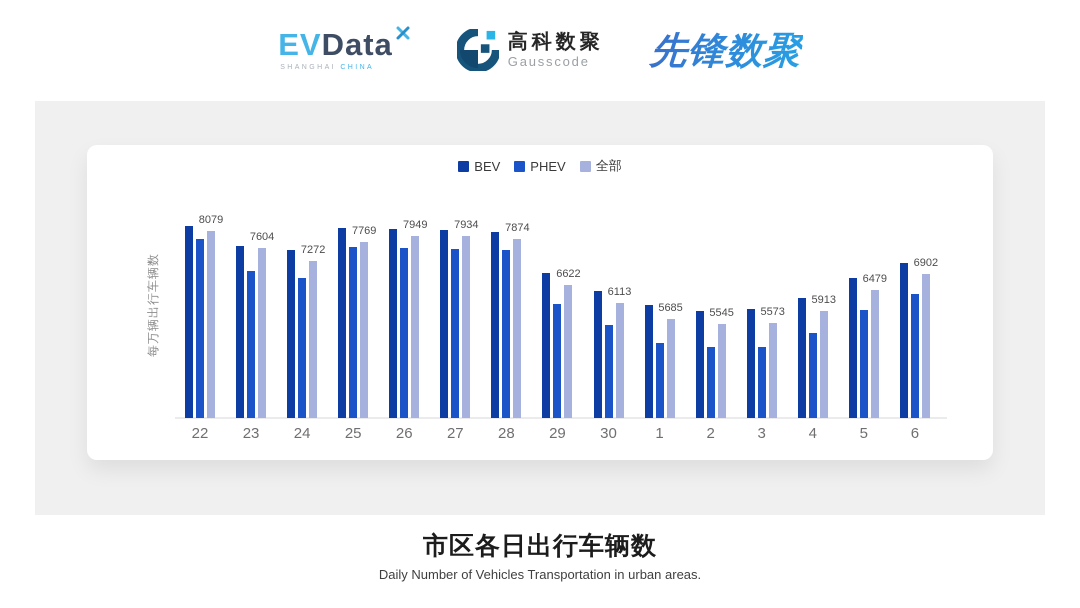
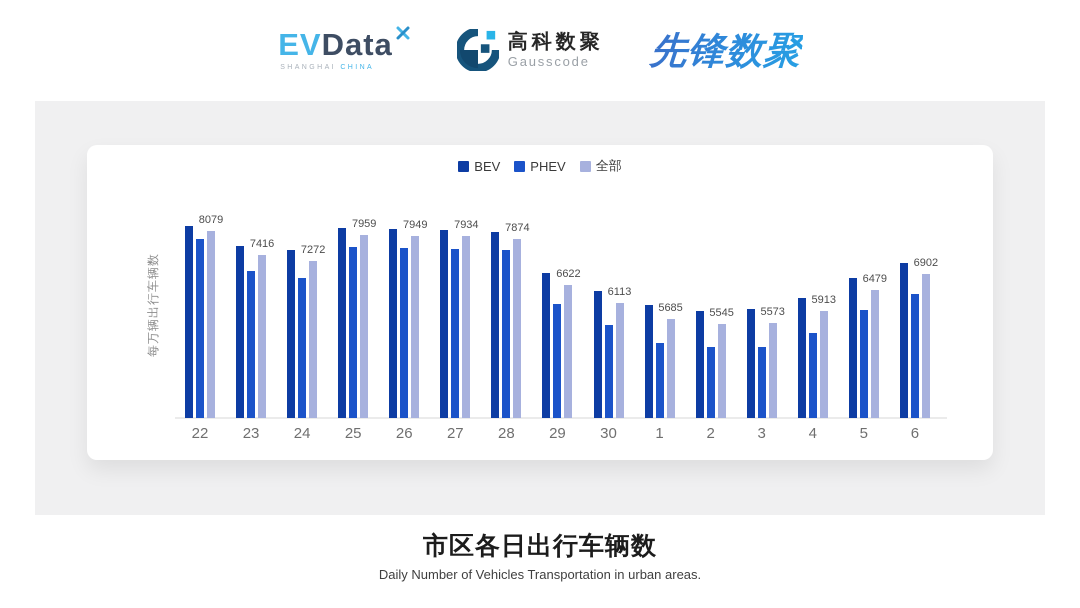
全部/23: 7604 -> 7416
全部/25: 7769 -> 7959
